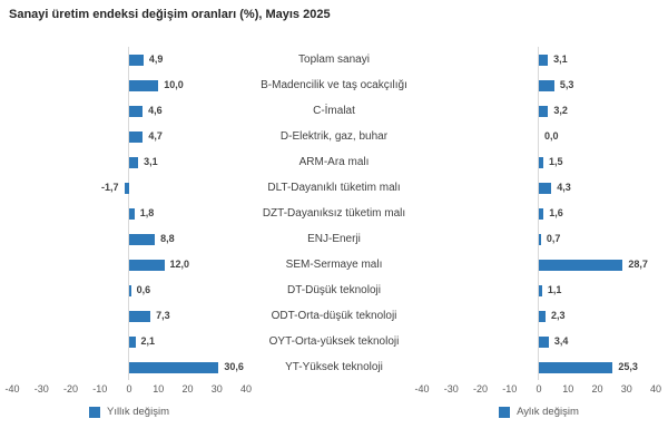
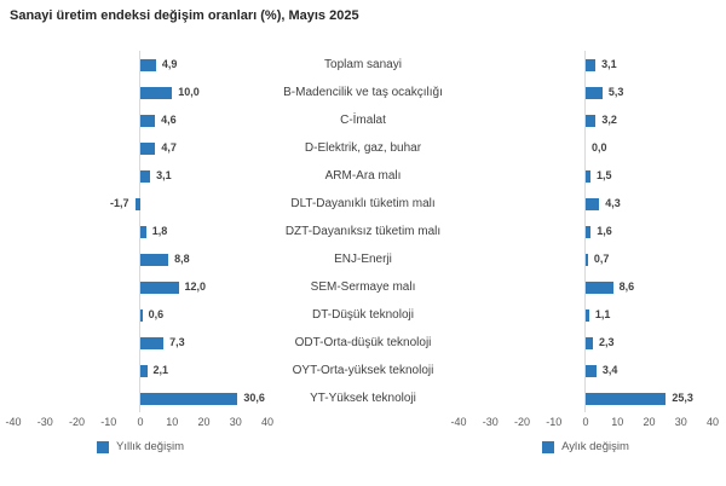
Aylık değişim/SEM-Sermaye malı: 28,7 -> 8,6
